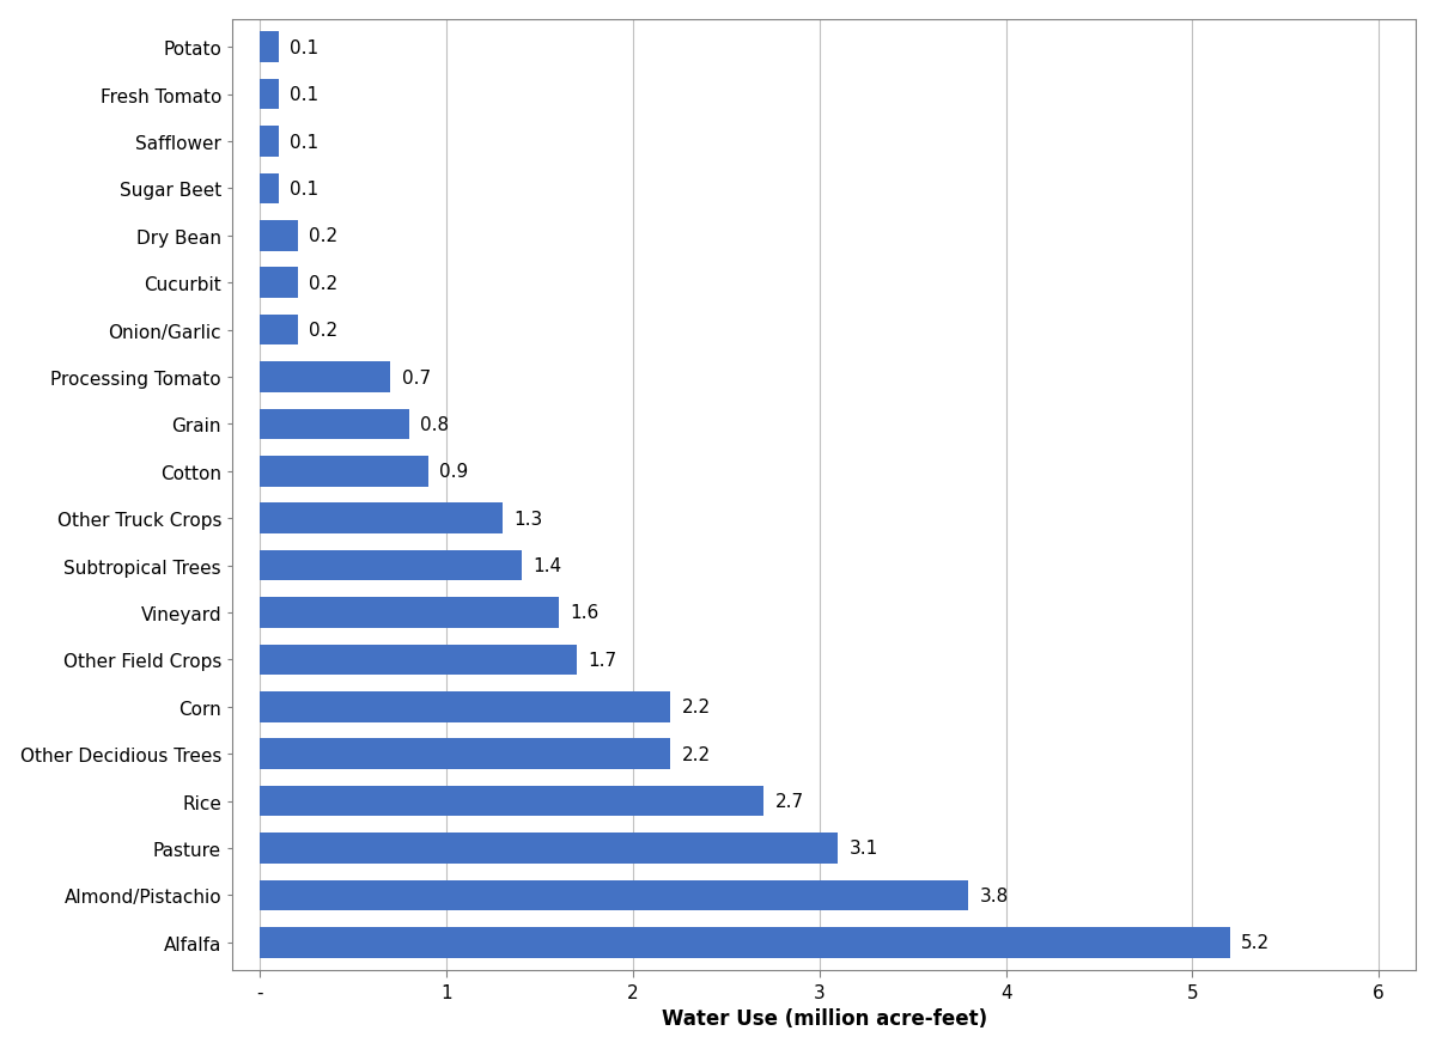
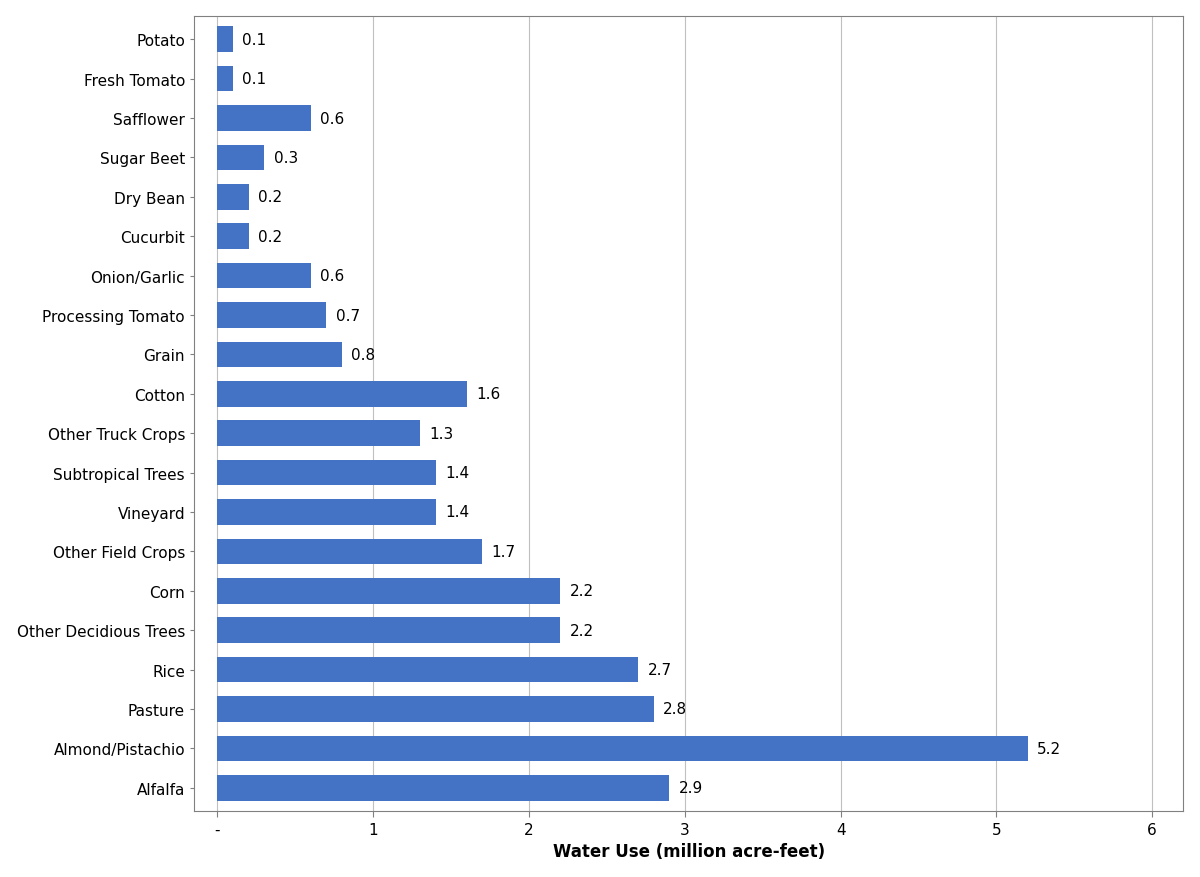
Safflower: 0.1 -> 0.6
Sugar Beet: 0.1 -> 0.3
Onion/Garlic: 0.2 -> 0.6
Cotton: 0.9 -> 1.6
Vineyard: 1.6 -> 1.4
Pasture: 3.1 -> 2.8
Almond/Pistachio: 3.8 -> 5.2
Alfalfa: 5.2 -> 2.9
